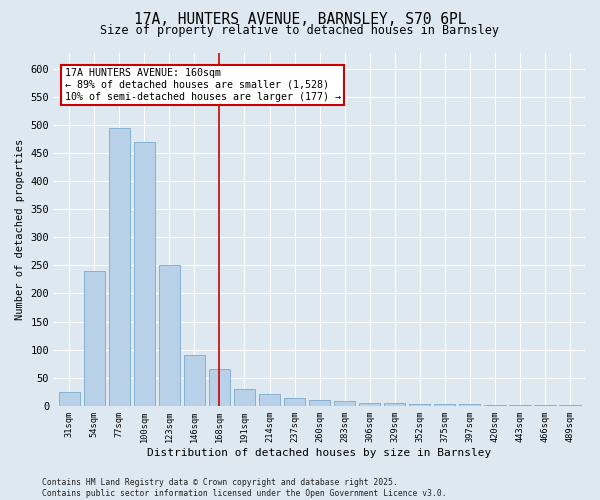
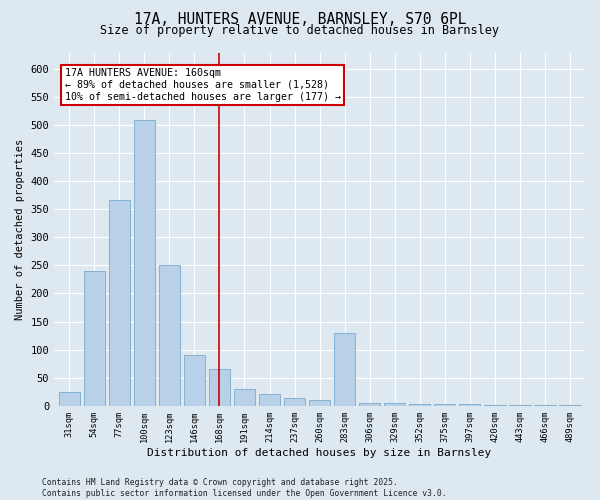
77sqm: 495 -> 366
100sqm: 470 -> 510
283sqm: 8 -> 130
